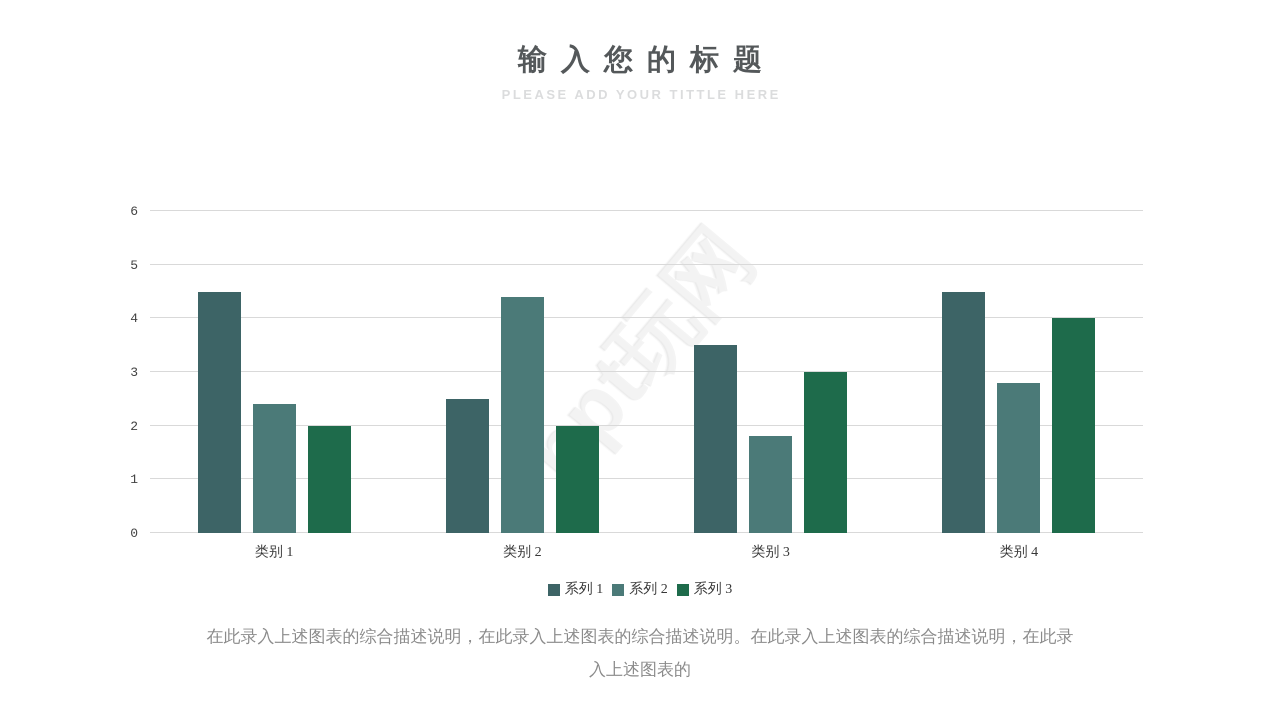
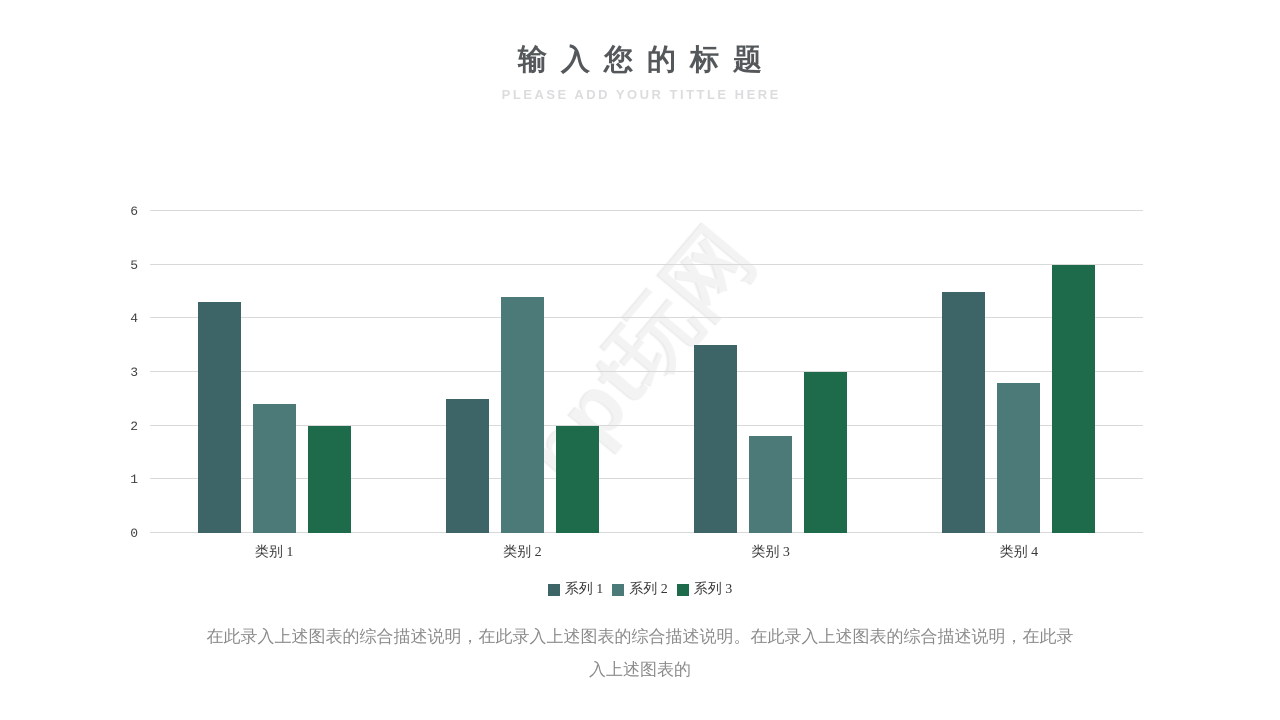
系列 1/类别 1: 4.5 -> 4.3
系列 3/类别 4: 4 -> 5
